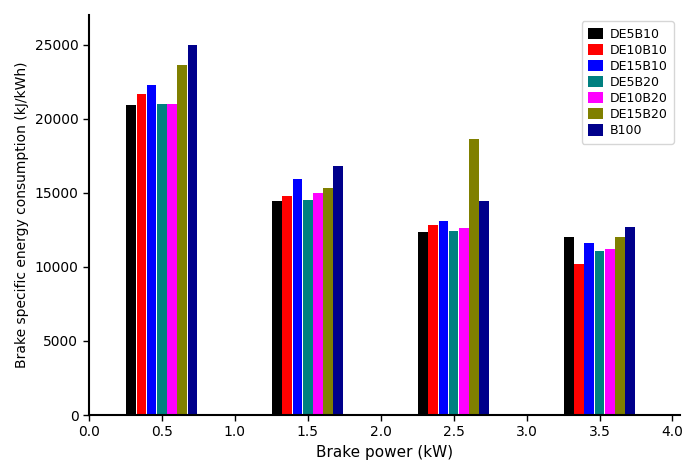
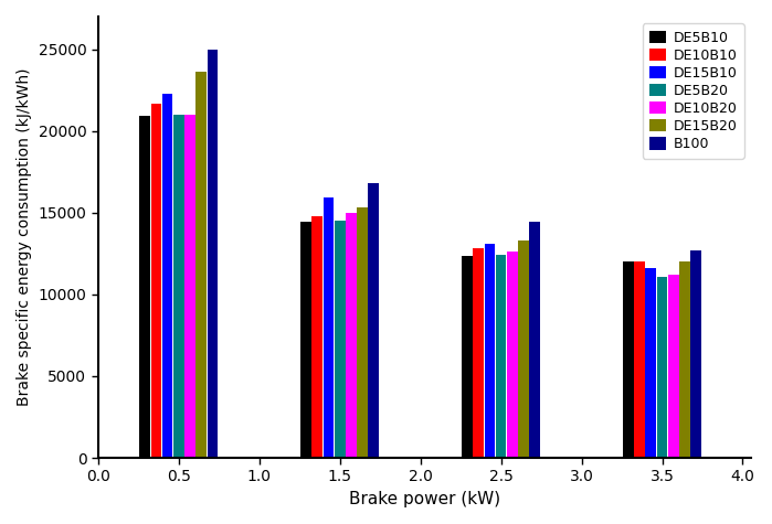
DE15B20/2.5: 18600 -> 13300
DE10B10/3.5: 10200 -> 12000
